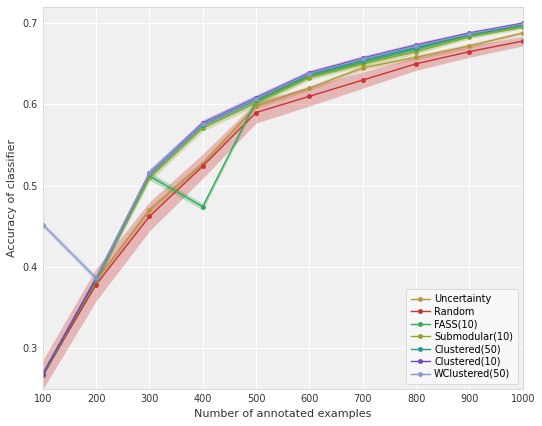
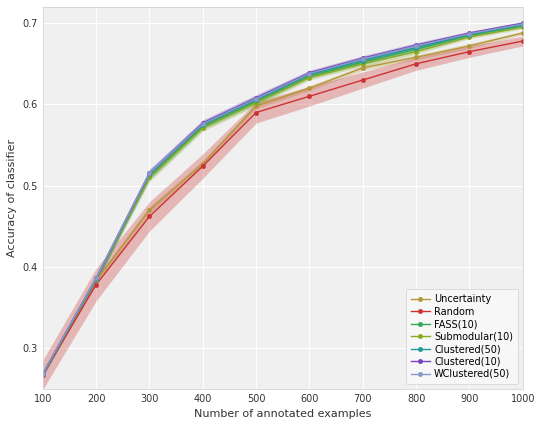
WClustered(50)/100: 0.452 -> 0.268
FASS(10)/400: 0.474 -> 0.573
